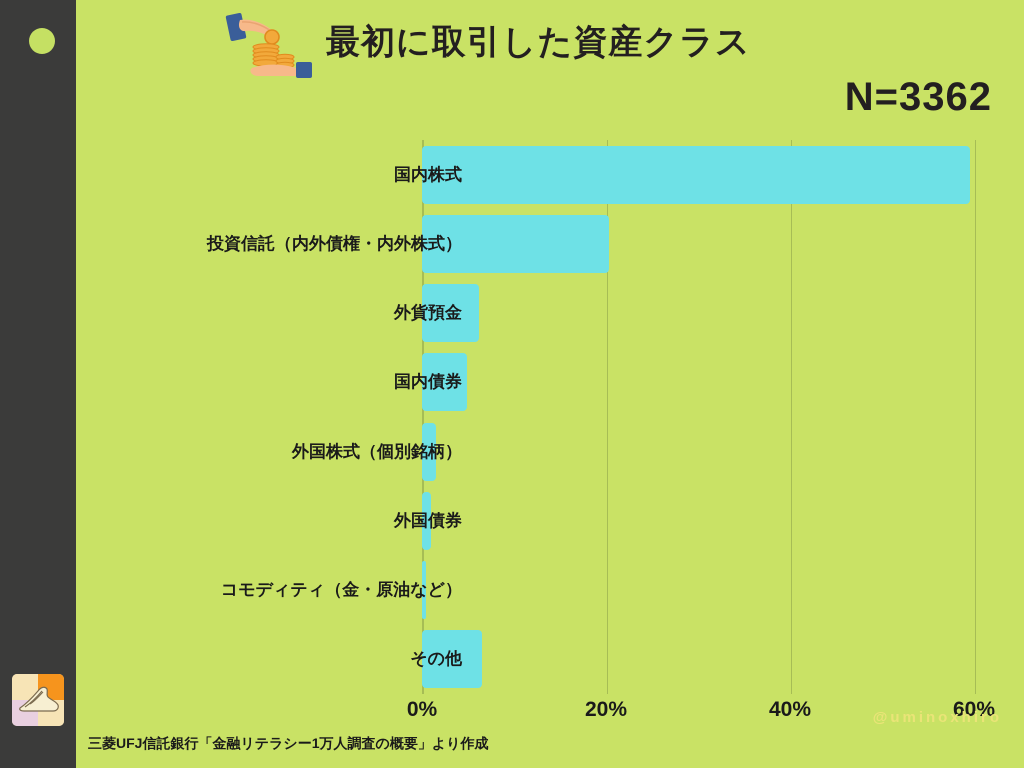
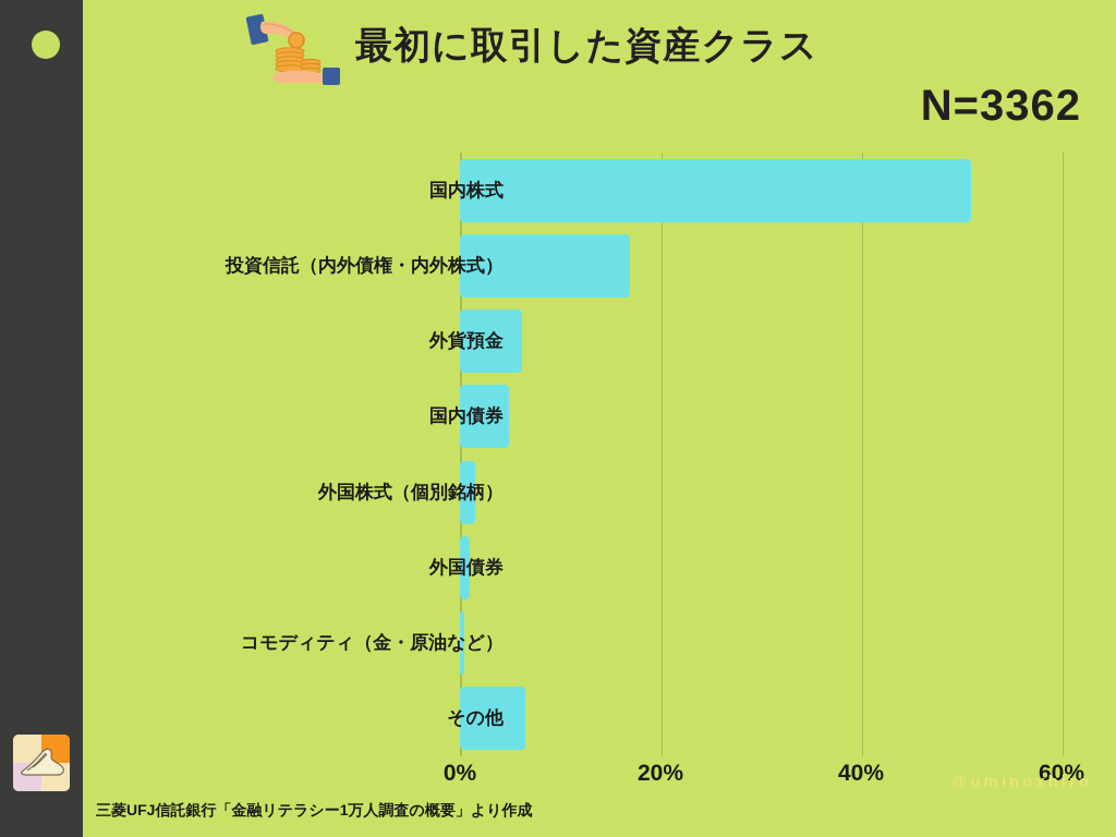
国内株式: 60% -> 51%
投資信託（内外債権・内外株式）: 20% -> 17%
